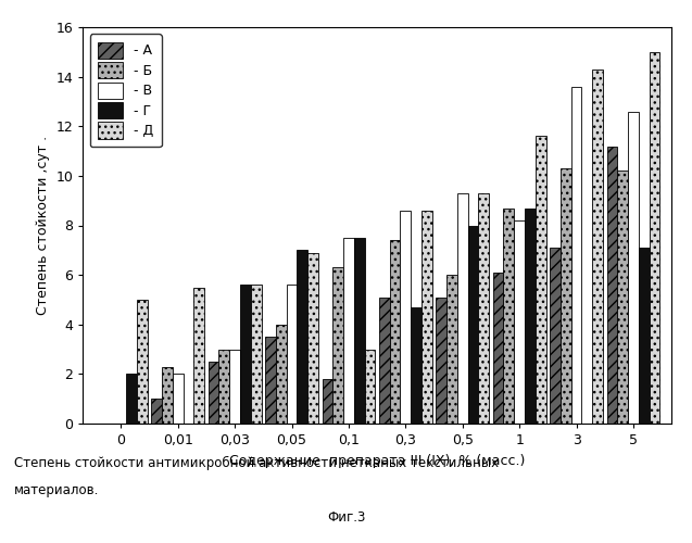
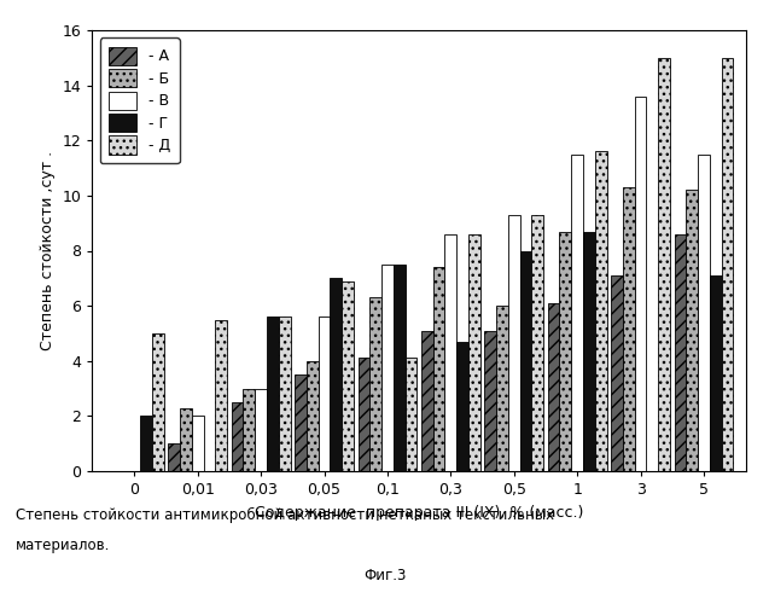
- А/0,1: 1.8 -> 4.1
- Д/0,1: 3.0 -> 4.1
- В/1: 8.2 -> 11.5
- Д/3: 14.3 -> 15.0
- А/5: 11.2 -> 8.6
- В/5: 12.6 -> 11.5
